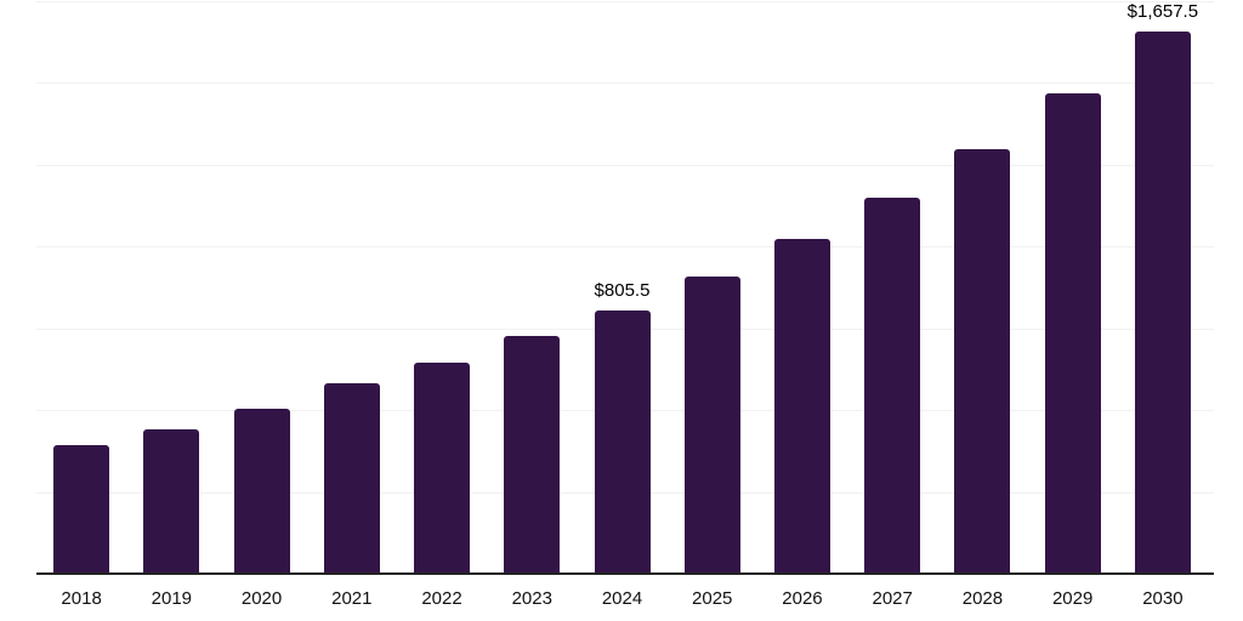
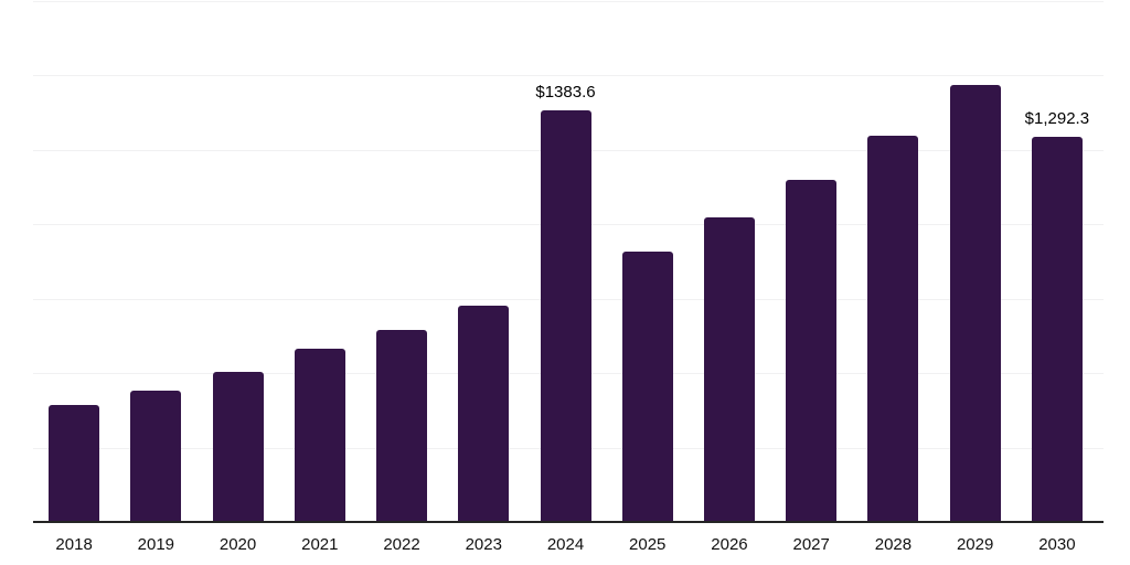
2024: $805.5 -> $1383.6
2030: $1,657.5 -> $1,292.3
